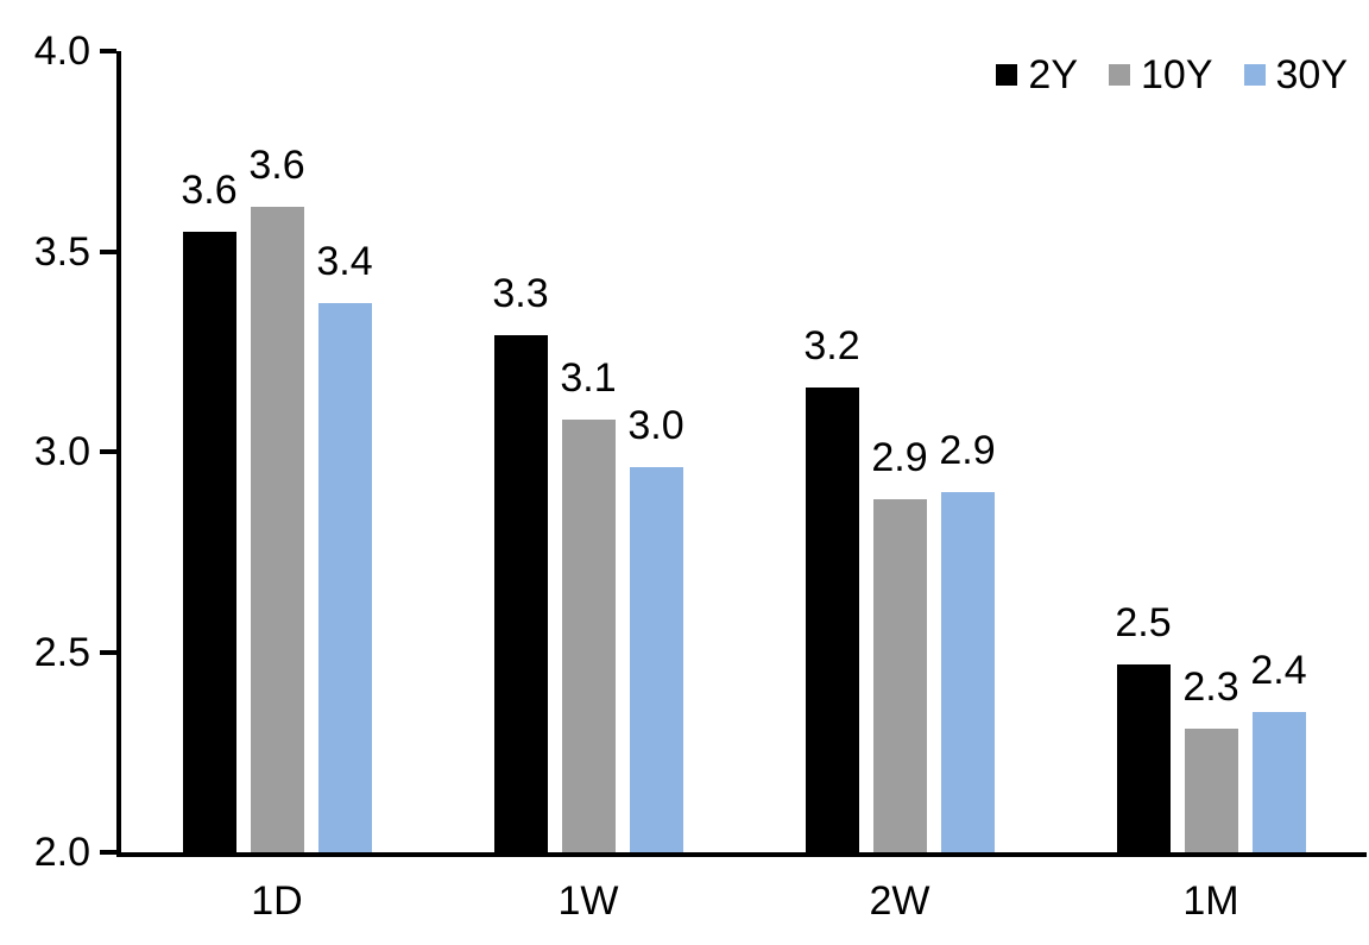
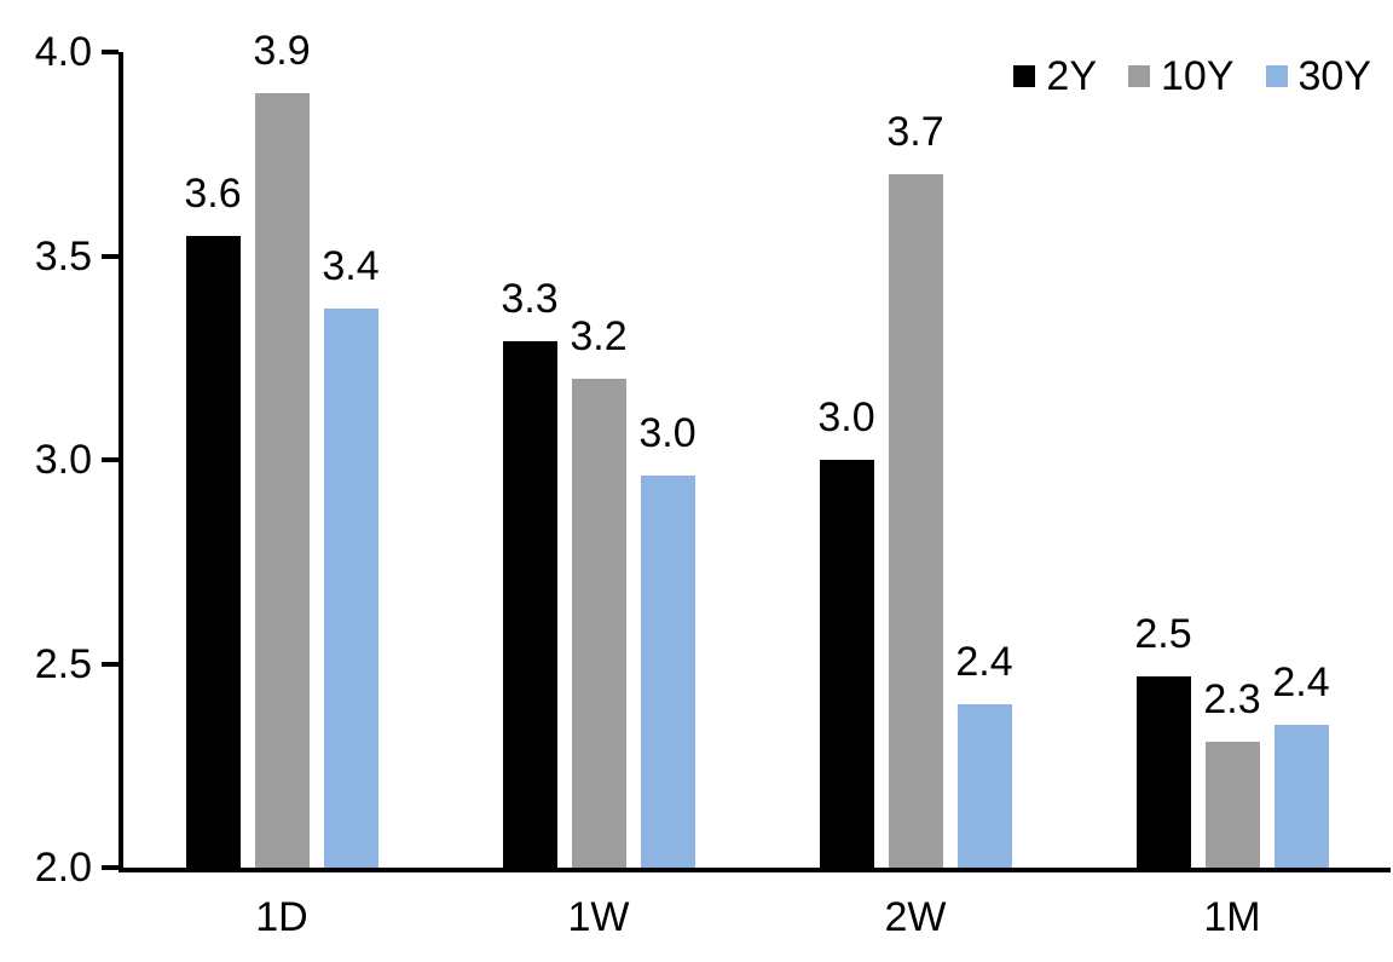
10Y/1D: 3.6 -> 3.9
10Y/1W: 3.1 -> 3.2
2Y/2W: 3.2 -> 3.0
10Y/2W: 2.9 -> 3.7
30Y/2W: 2.9 -> 2.4
